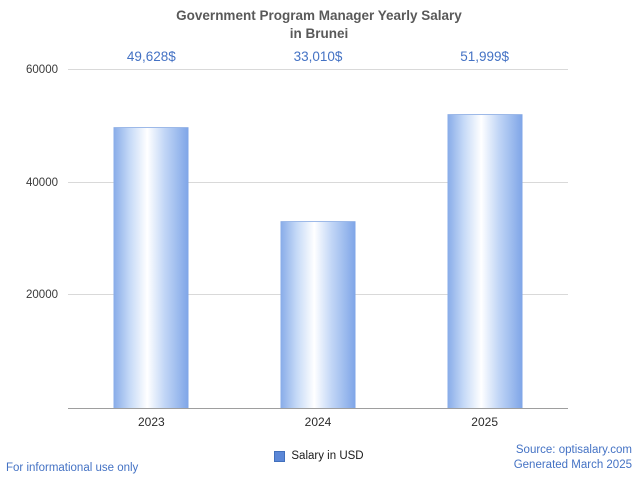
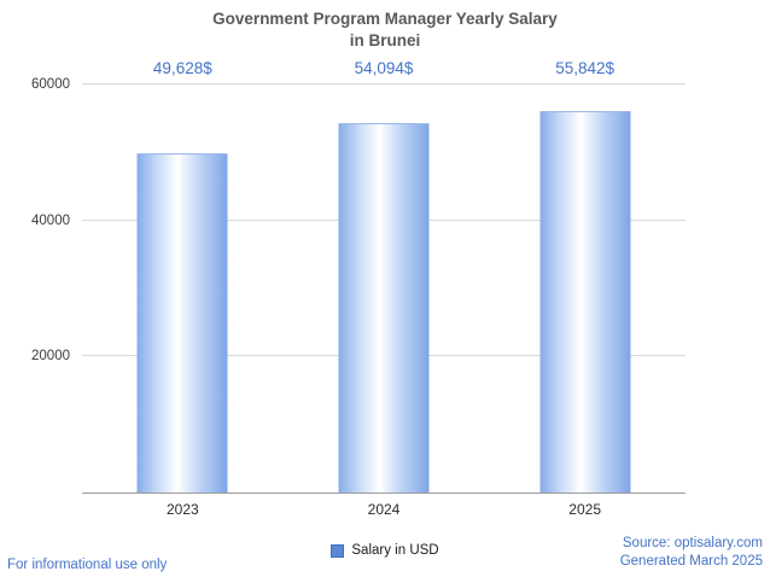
2024: 33,010 -> 54,094
2025: 51,999 -> 55,842
